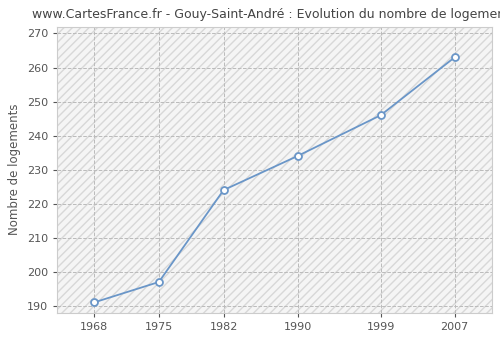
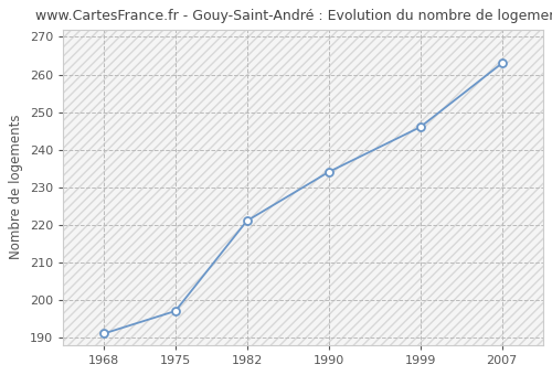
1982: 224 -> 221
